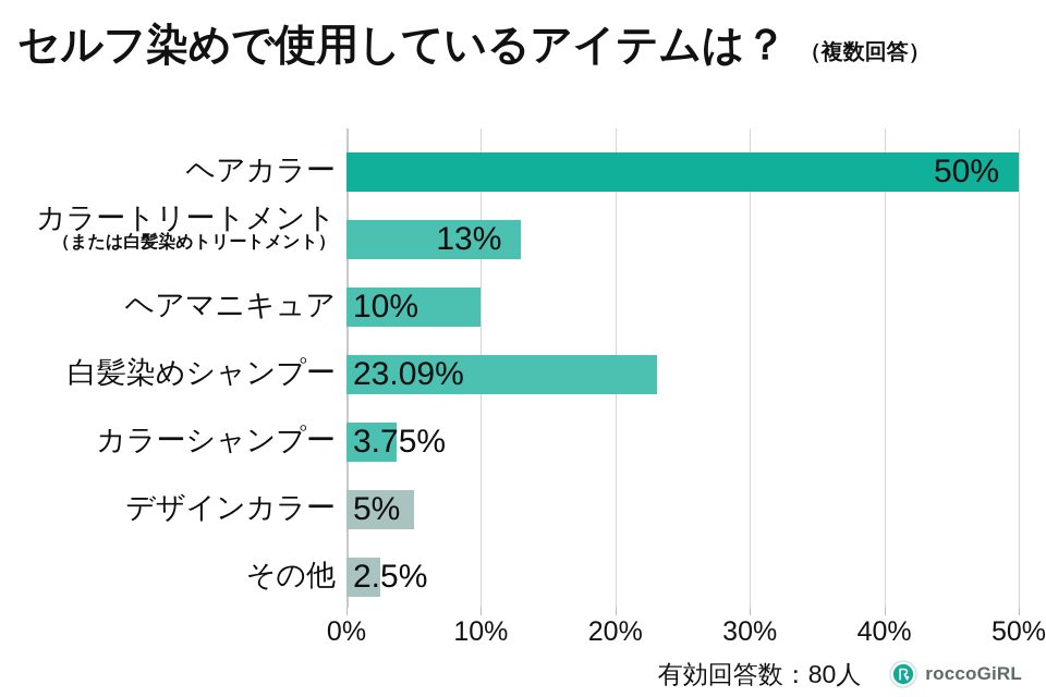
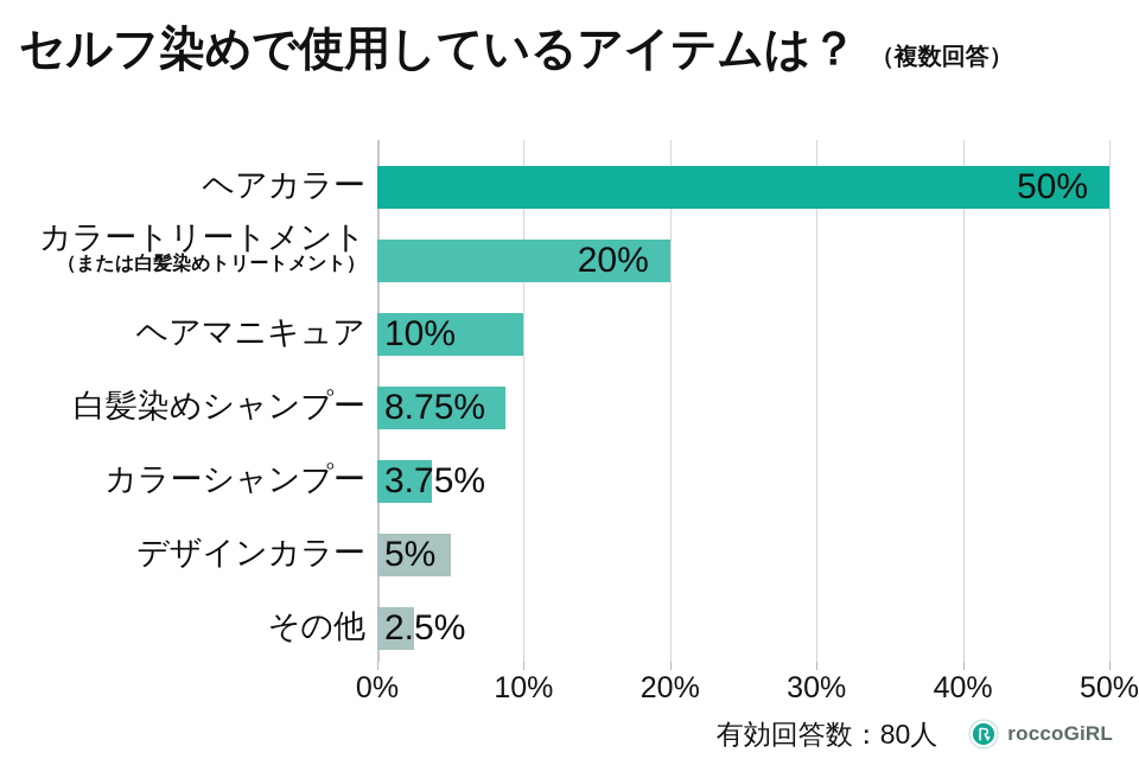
カラートリートメント: 13% -> 20%
白髪染めシャンプー: 23.09% -> 8.75%
